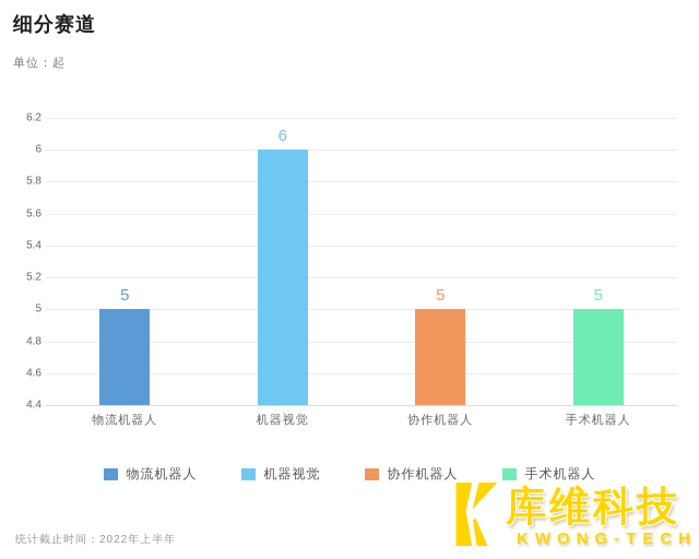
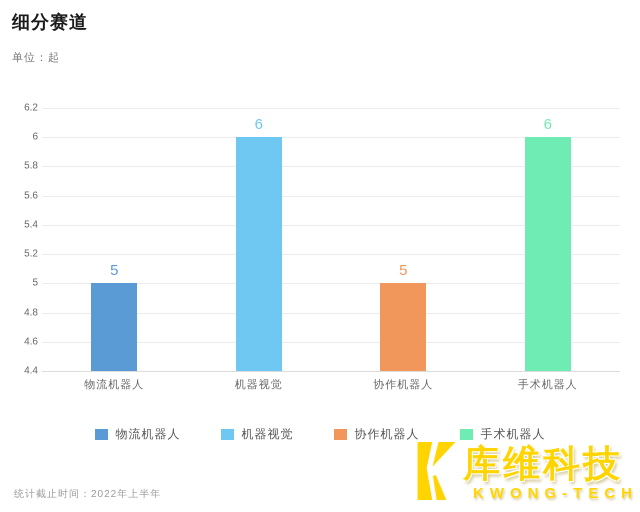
手术机器人: 5 -> 6
